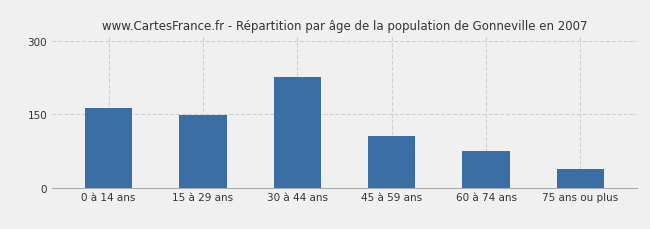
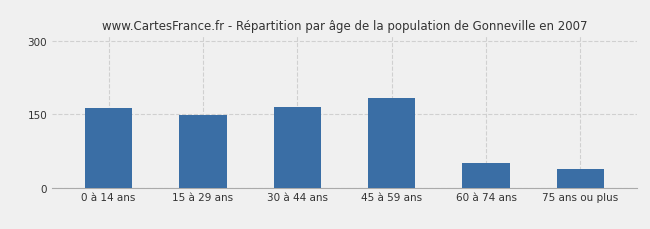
30 à 44 ans: 225 -> 165
45 à 59 ans: 105 -> 182
60 à 74 ans: 75 -> 50
